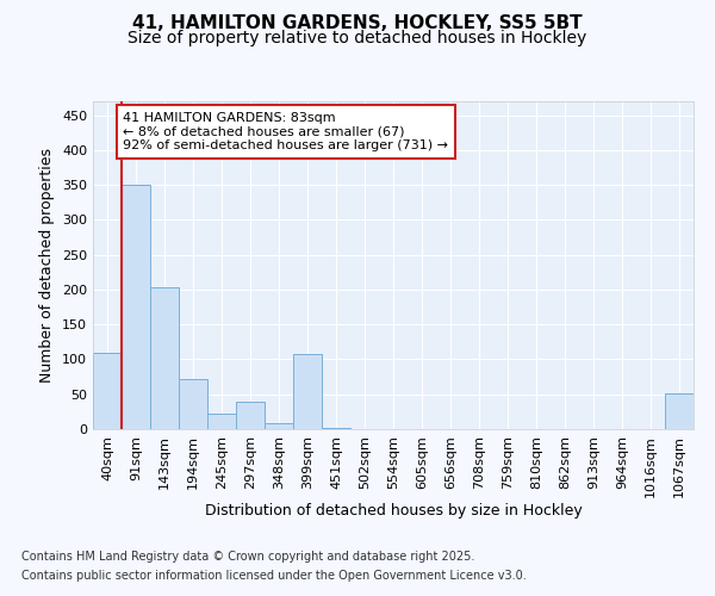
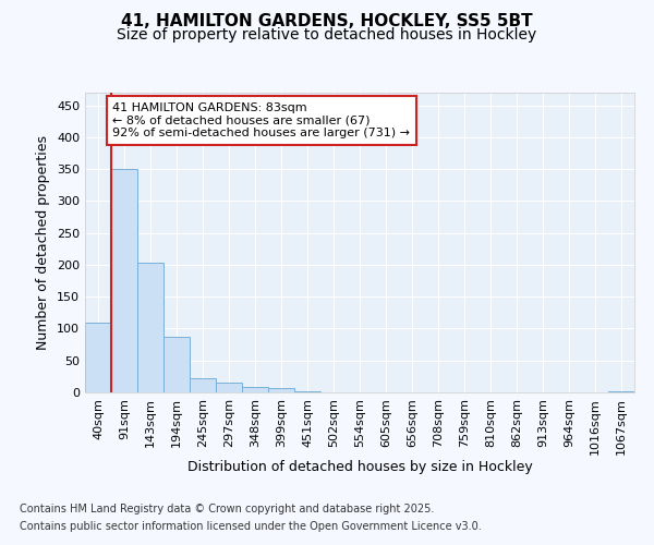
194sqm: 72 -> 88
297sqm: 40 -> 15
399sqm: 108 -> 6
1067sqm: 52 -> 1
